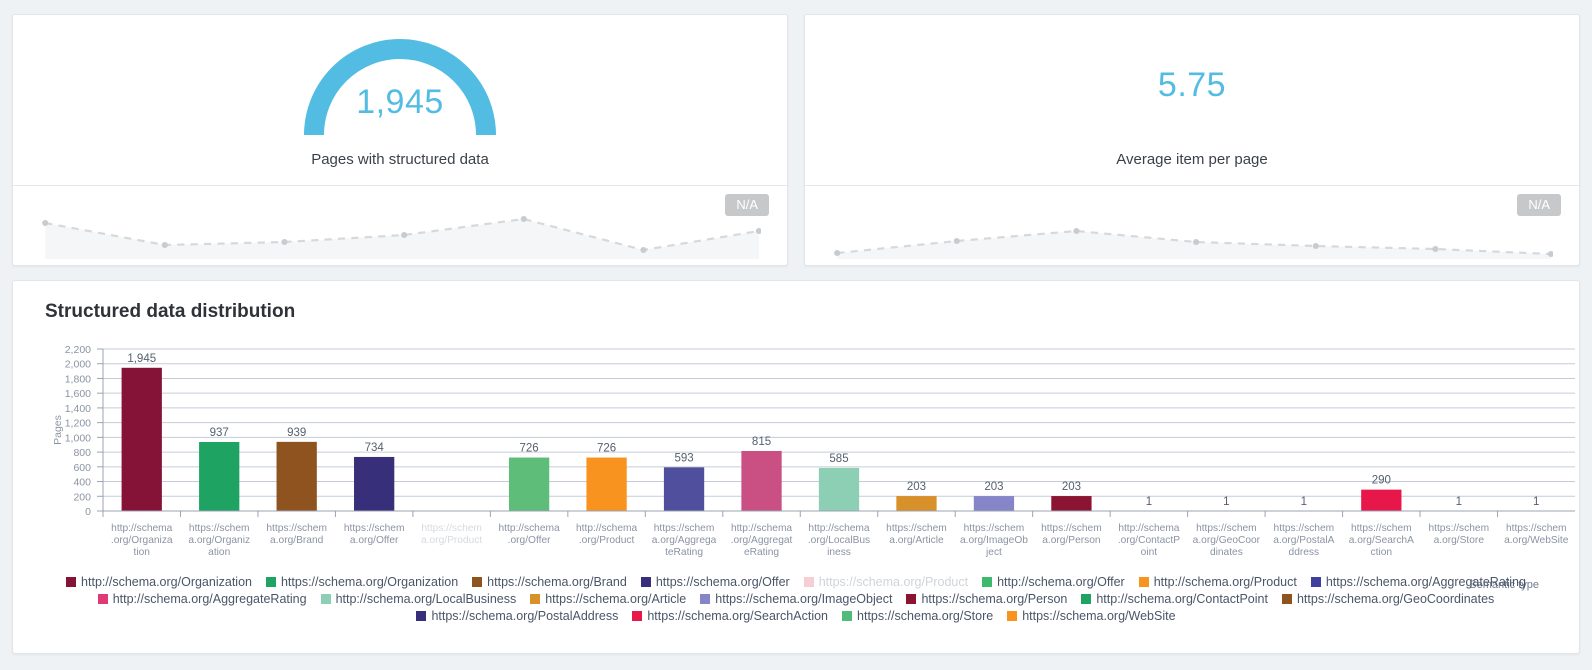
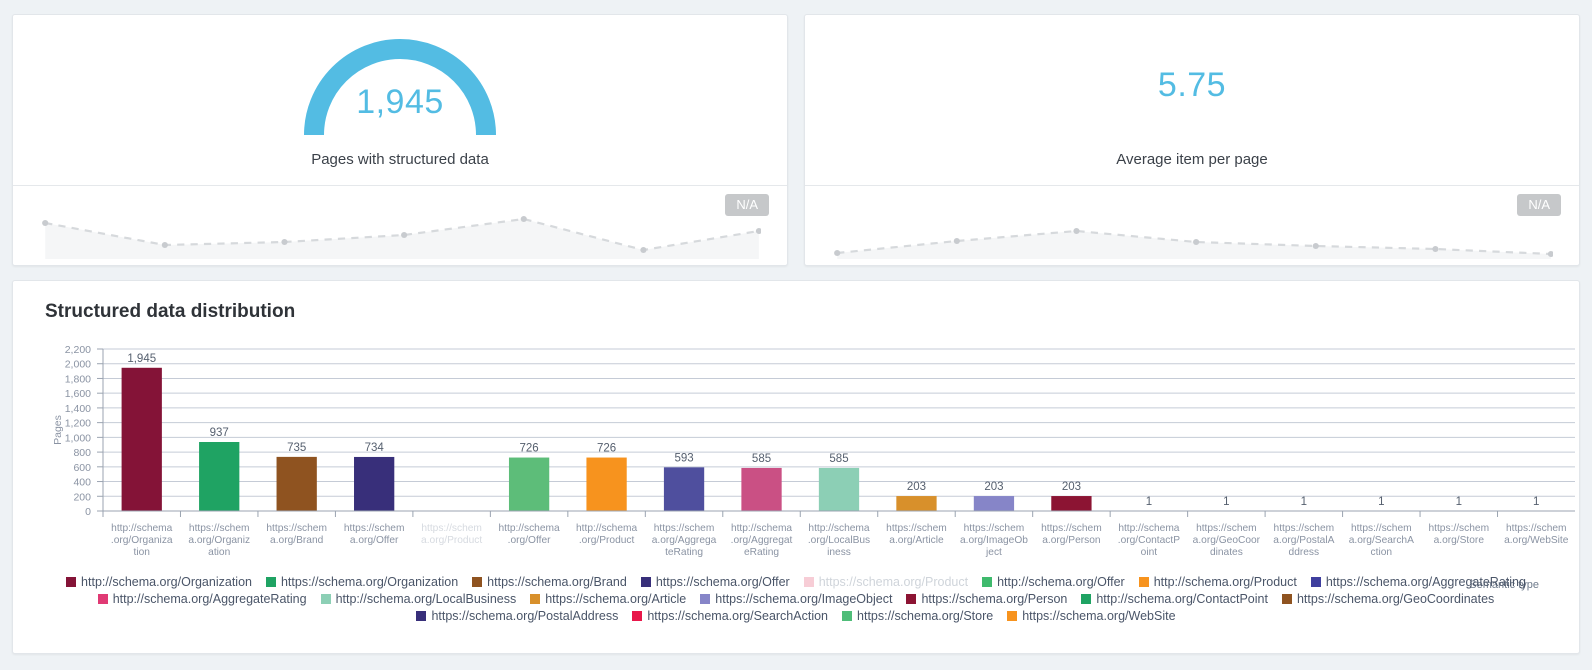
https://schema.org/Brand: 939 -> 735
http://schema.org/AggregateRating: 815 -> 585
https://schema.org/SearchAction: 290 -> 1
